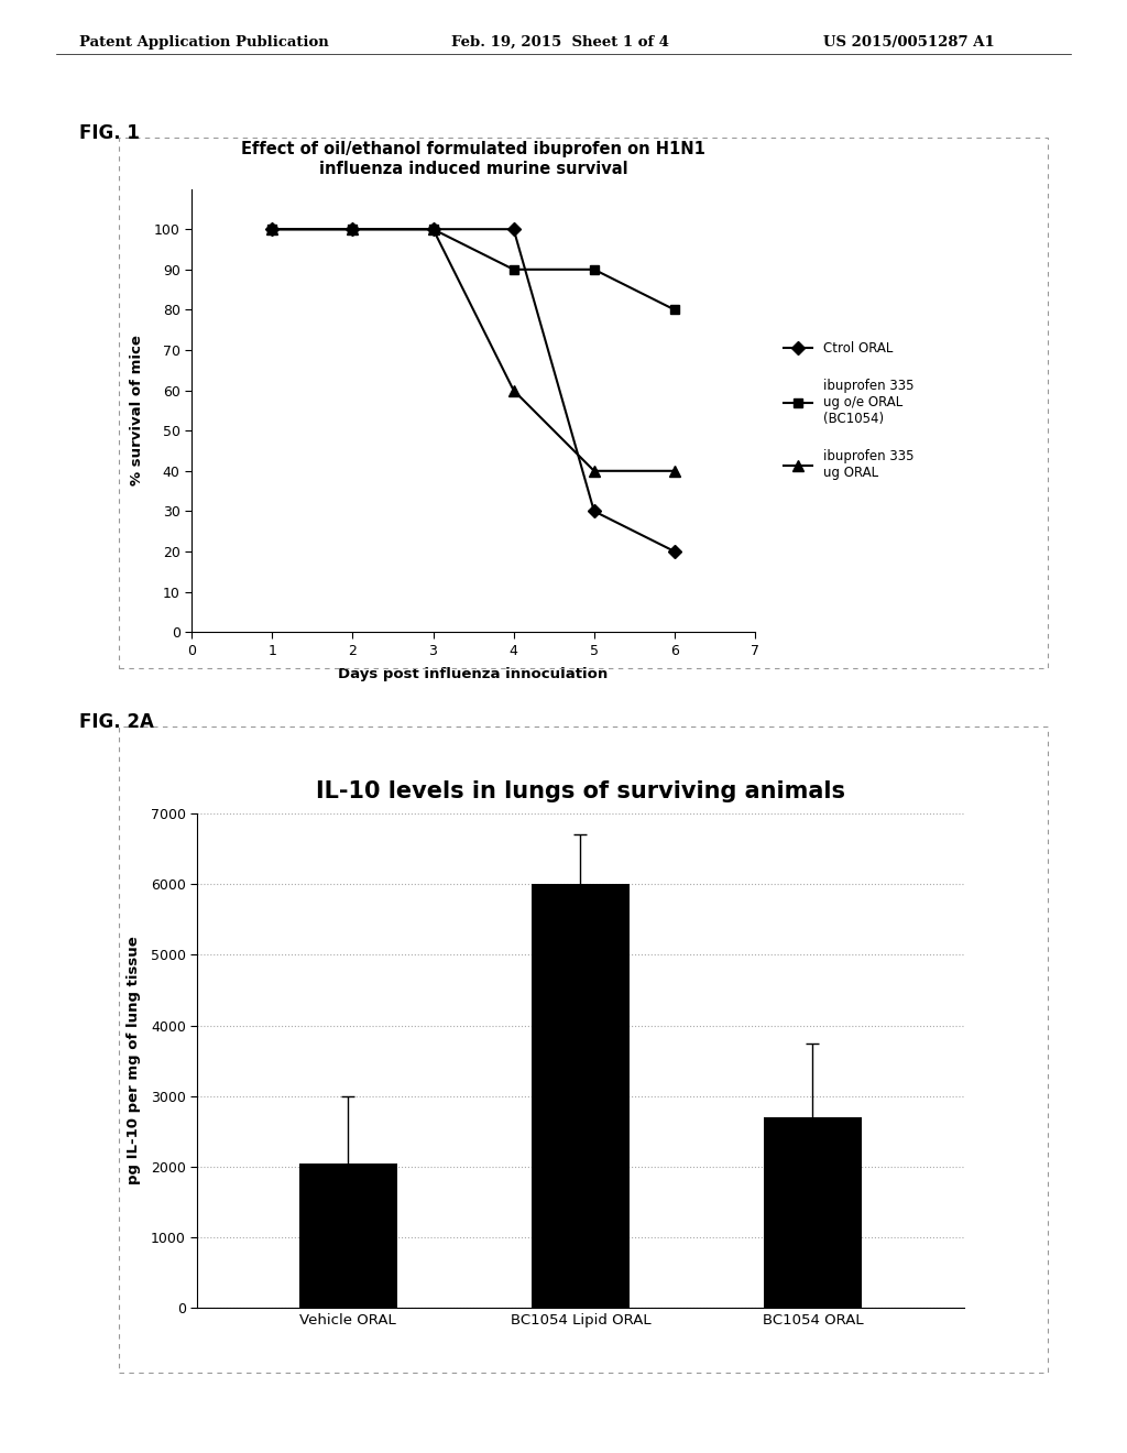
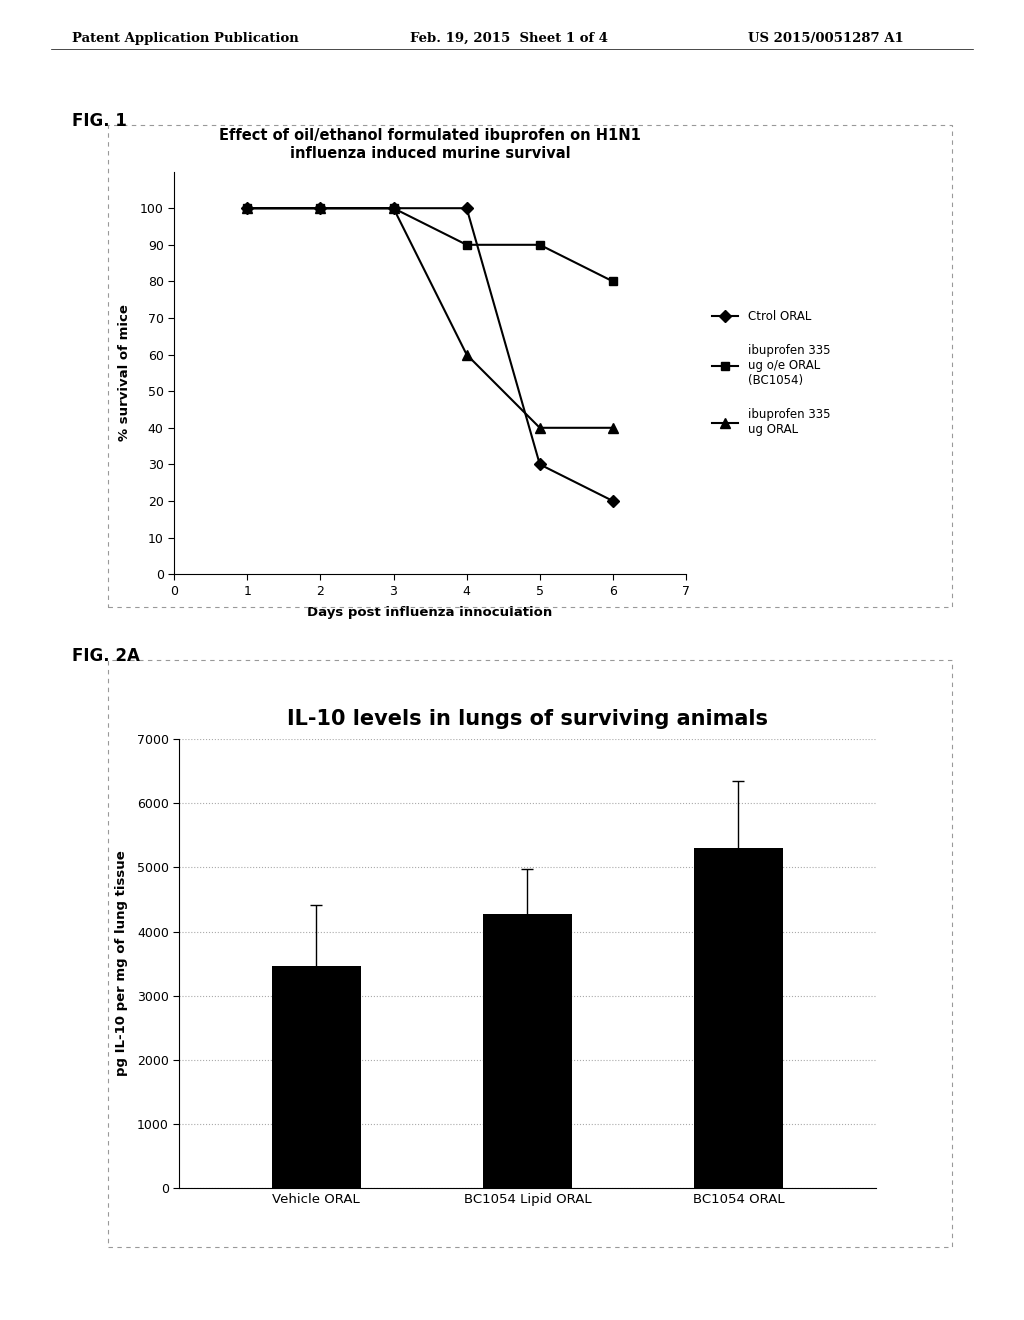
IL-10 levels in lungs of surviving animals/Vehicle ORAL: 2050 -> 3460
IL-10 levels in lungs of surviving animals/BC1054 Lipid ORAL: 6000 -> 4280
IL-10 levels in lungs of surviving animals/BC1054 ORAL: 2700 -> 5300
